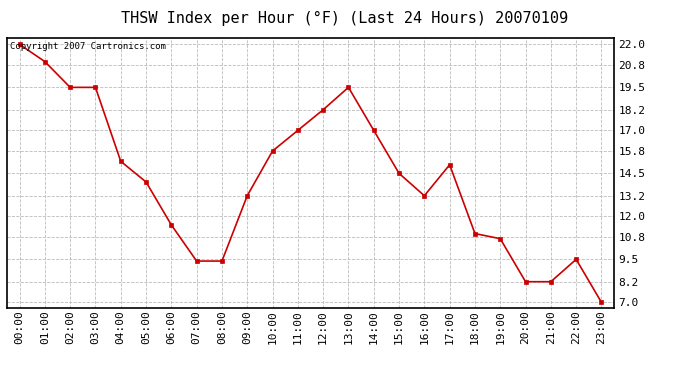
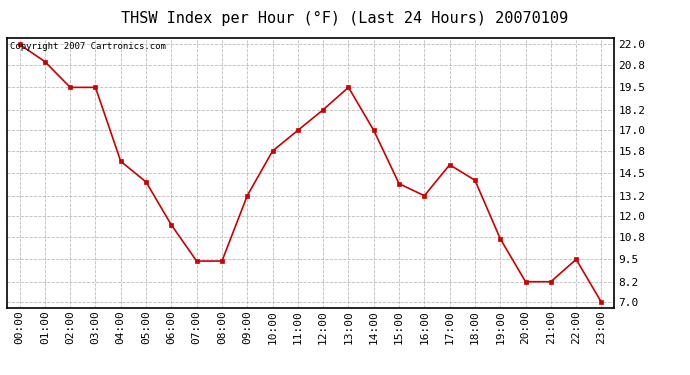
15:00: 14.5 -> 13.9
18:00: 11.0 -> 14.1
